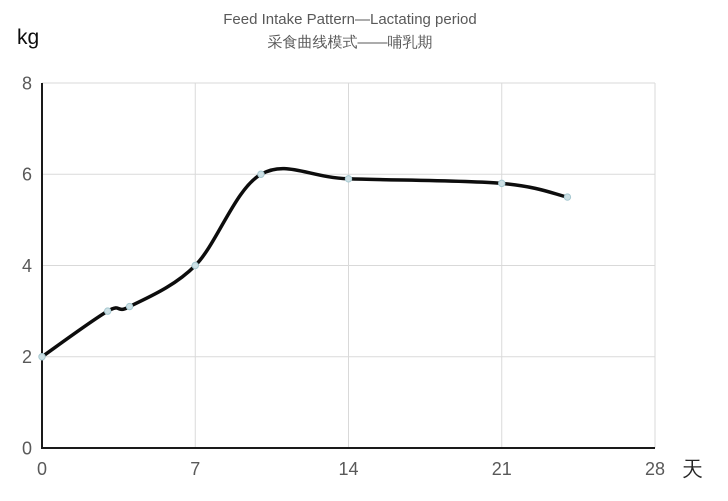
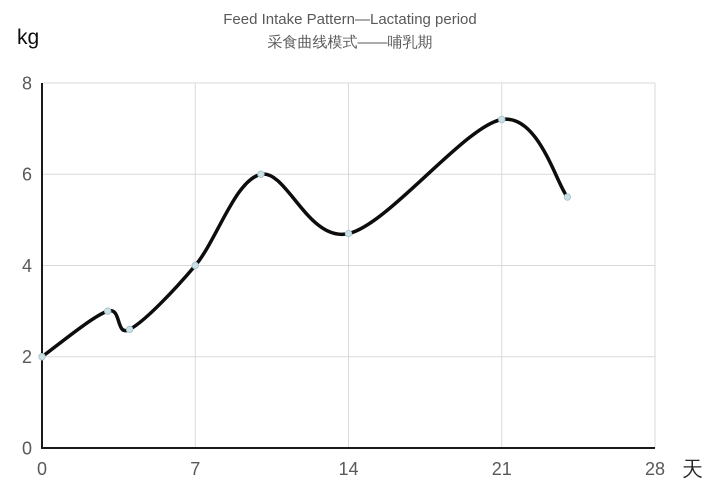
4: 3.1 -> 2.6
14: 5.9 -> 4.7
21: 5.8 -> 7.2
